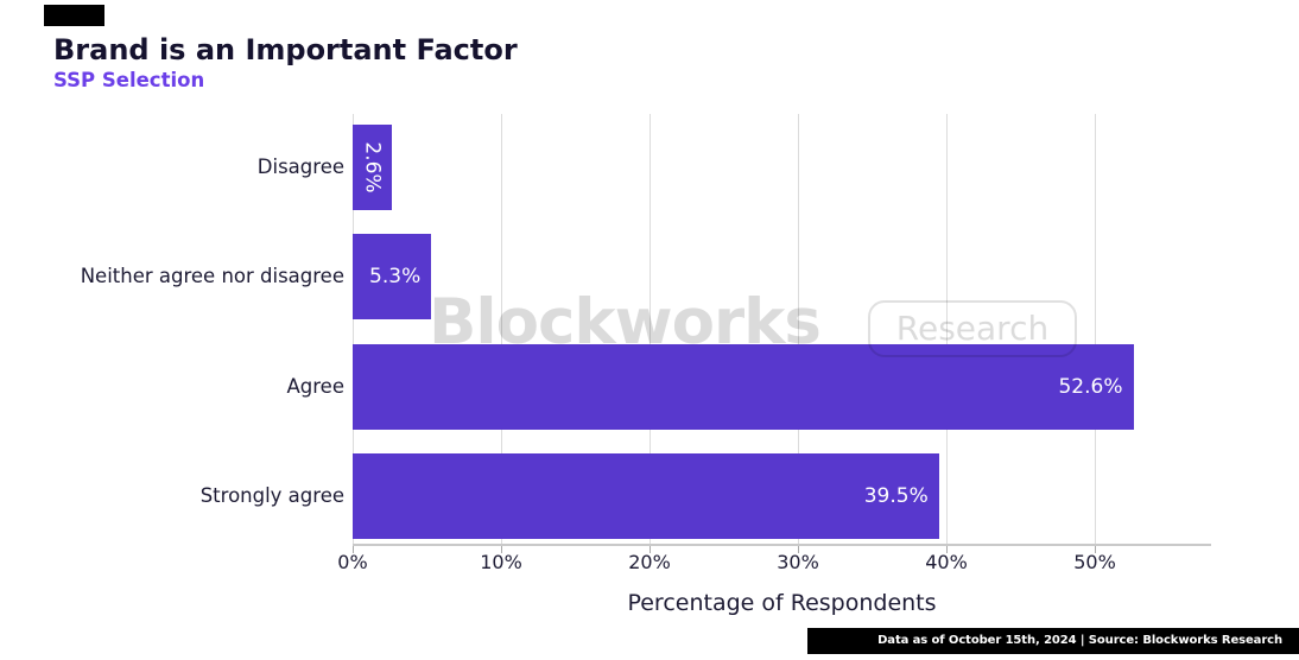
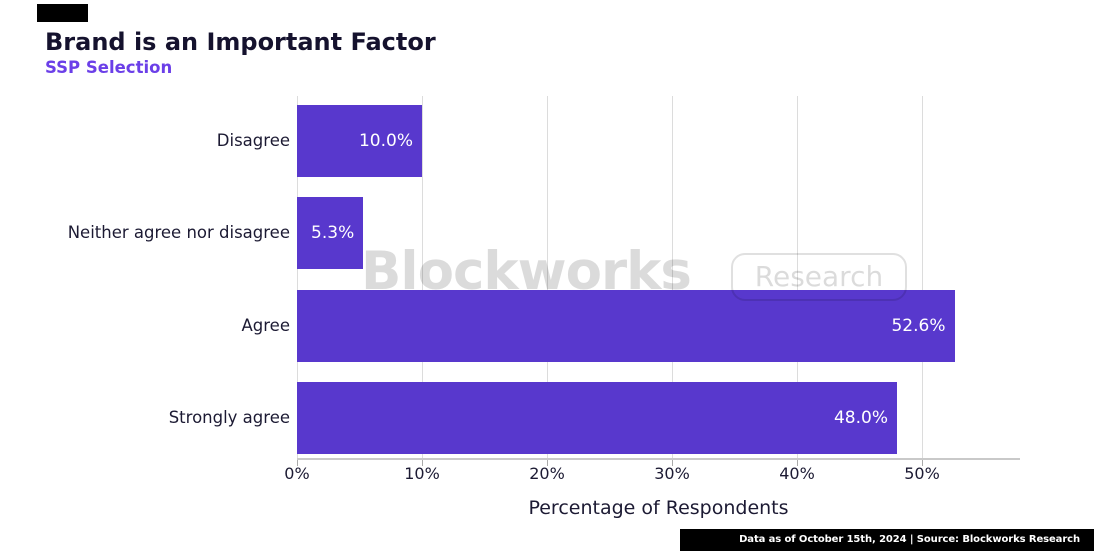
Disagree: 2.6% -> 10.0%
Strongly agree: 39.5% -> 48.0%
